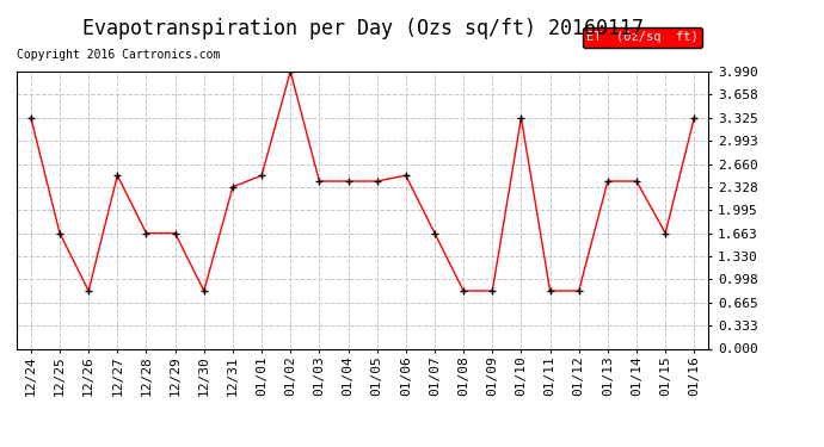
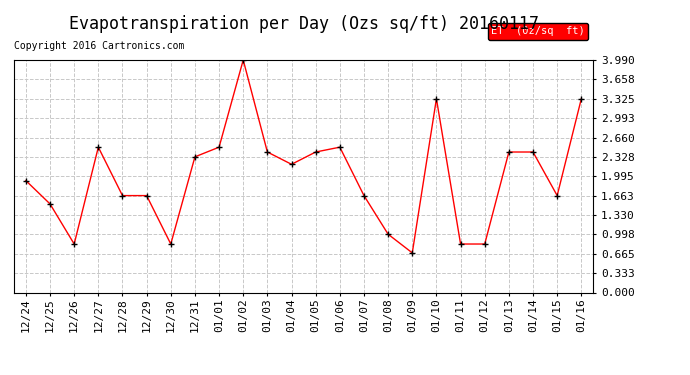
12/24: 3.33 -> 1.92
12/25: 1.66 -> 1.52
01/04: 2.41 -> 2.20
01/08: 0.83 -> 1.00
01/09: 0.83 -> 0.68
